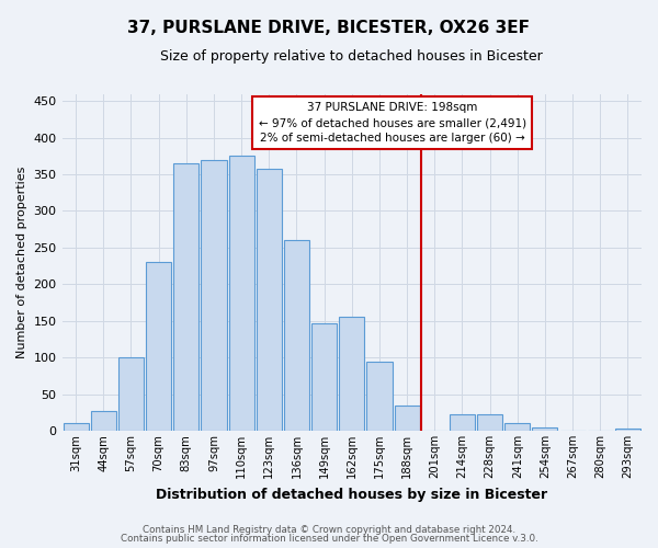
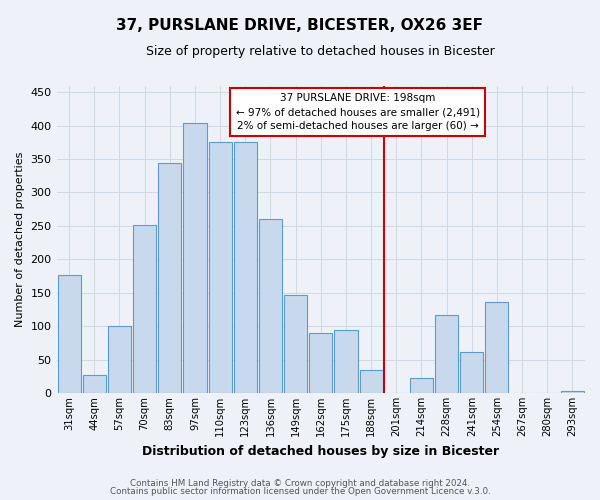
31sqm: 10 -> 176
70sqm: 230 -> 252
83sqm: 365 -> 344
97sqm: 370 -> 404
123sqm: 358 -> 376
162sqm: 155 -> 90
228sqm: 22 -> 116
241sqm: 10 -> 62
254sqm: 5 -> 136
